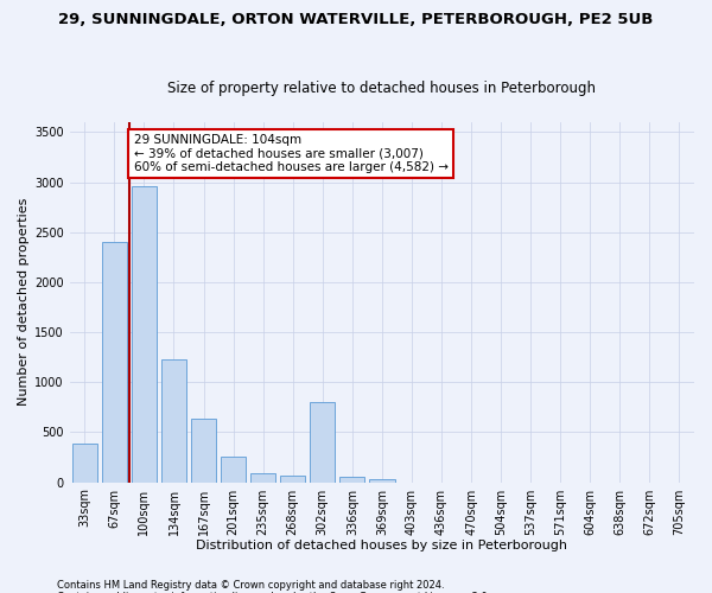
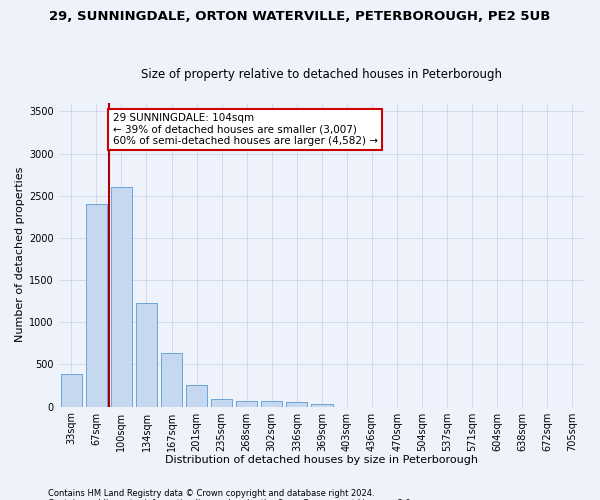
100sqm: 2960 -> 2600
302sqm: 800 -> 60
